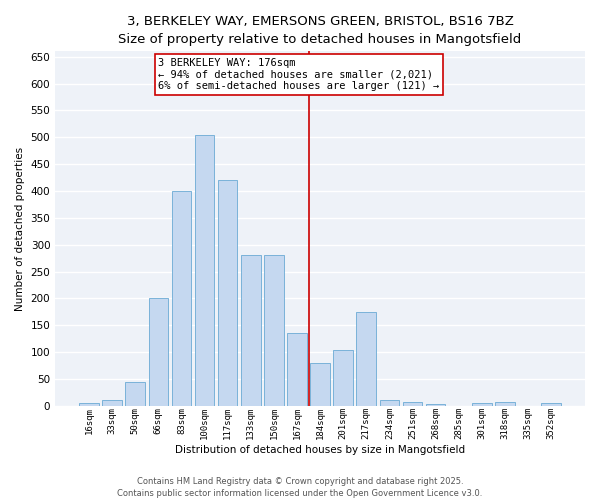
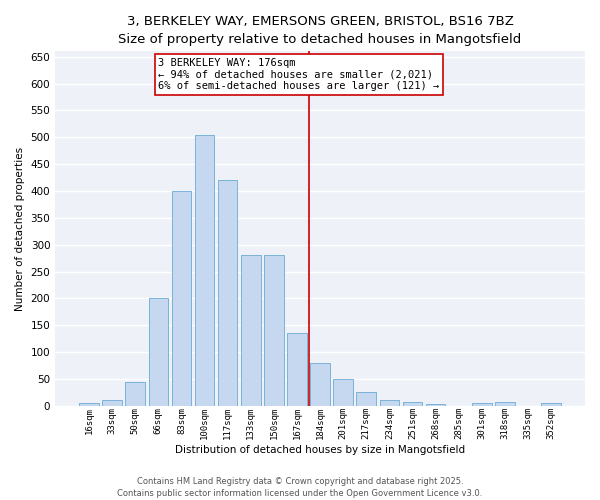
201sqm: 104 -> 50
217sqm: 174 -> 25
